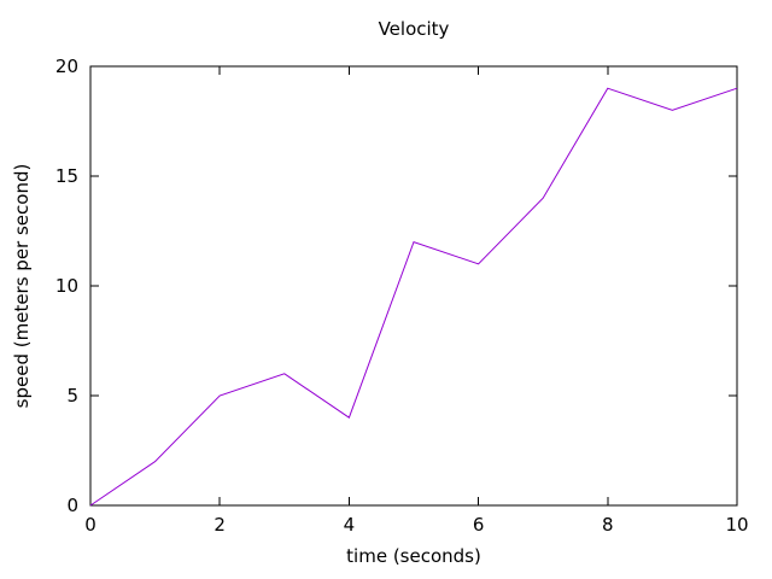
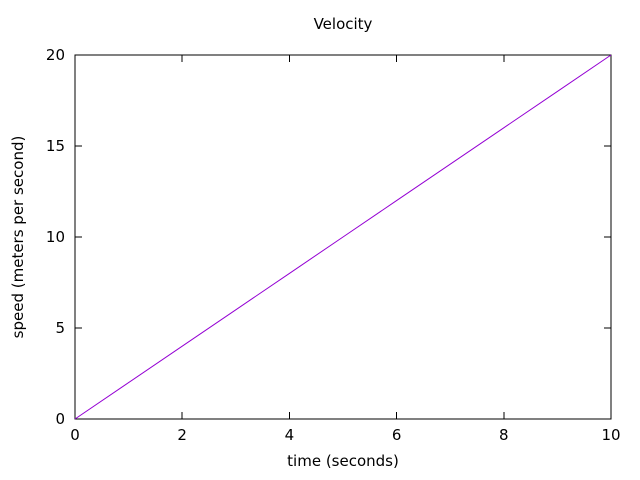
2: 5 -> 4
4: 4 -> 8
5: 12 -> 10
6: 11 -> 12
8: 19 -> 16
10: 19 -> 20
